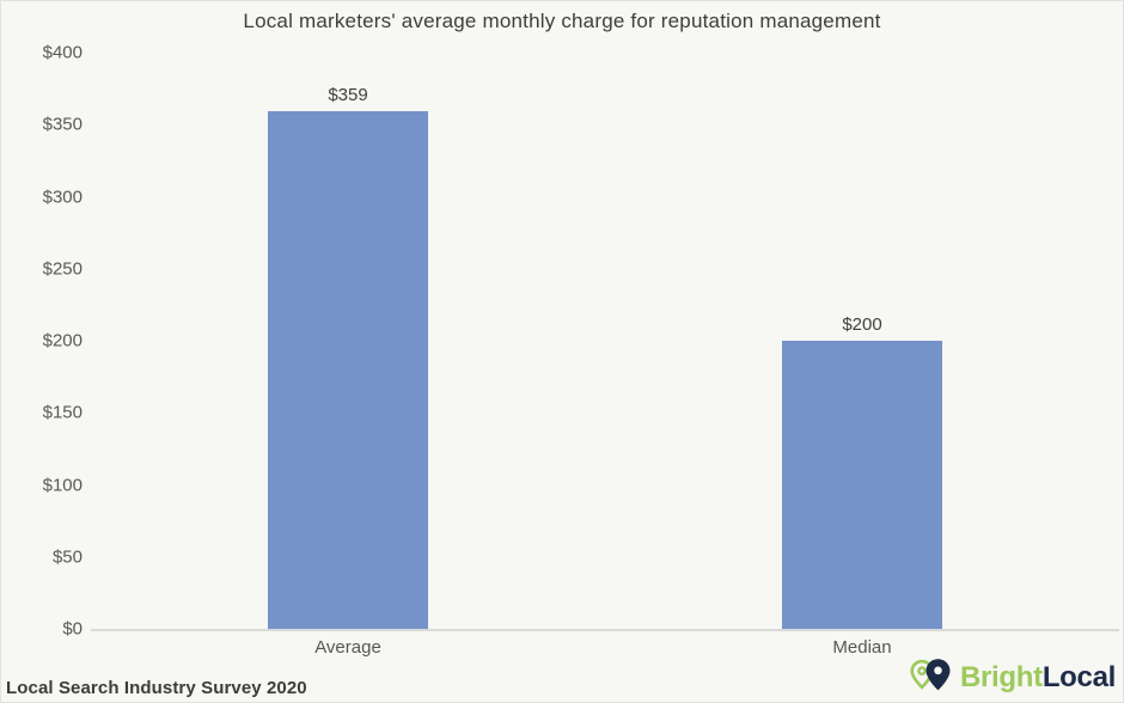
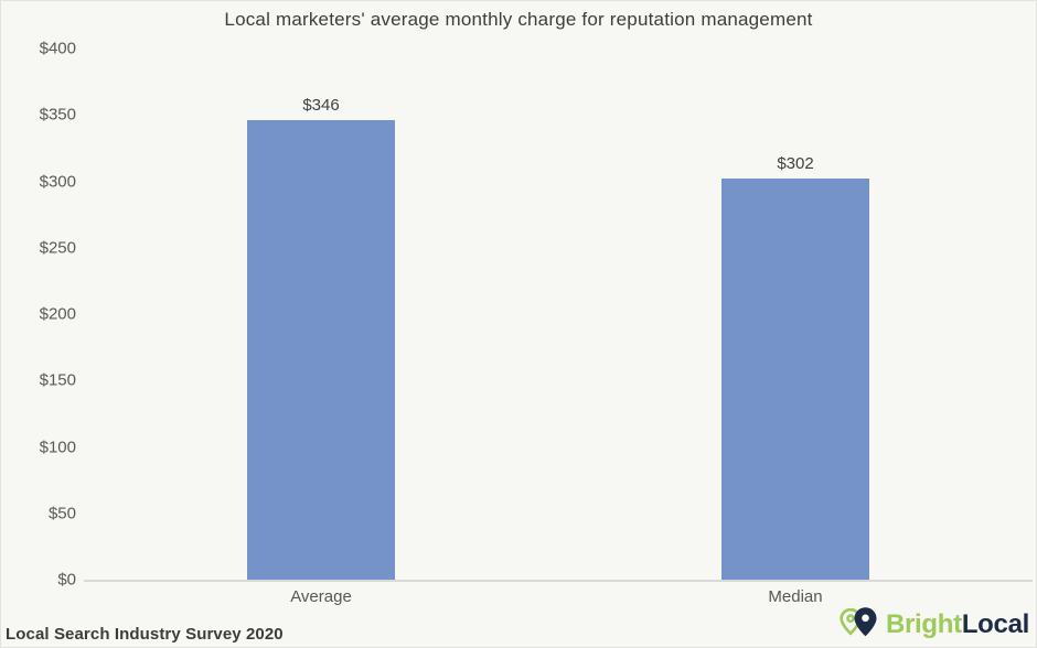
Average: $359 -> $346
Median: $200 -> $302
